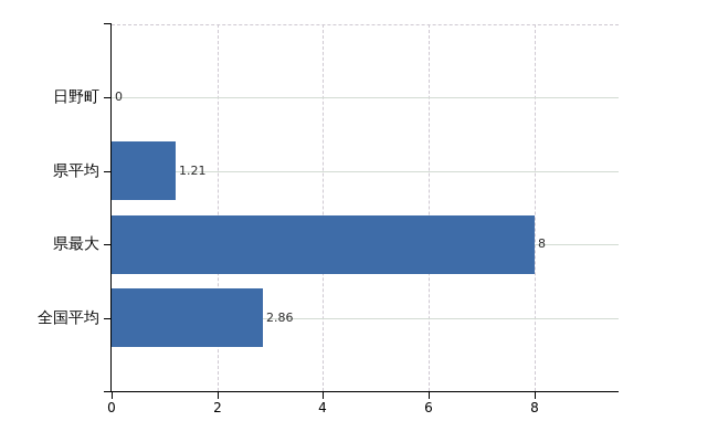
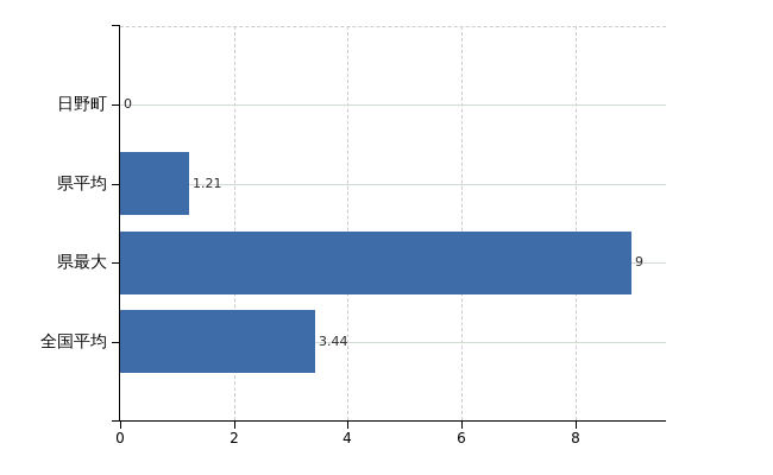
県最大: 8 -> 9
全国平均: 2.86 -> 3.44
